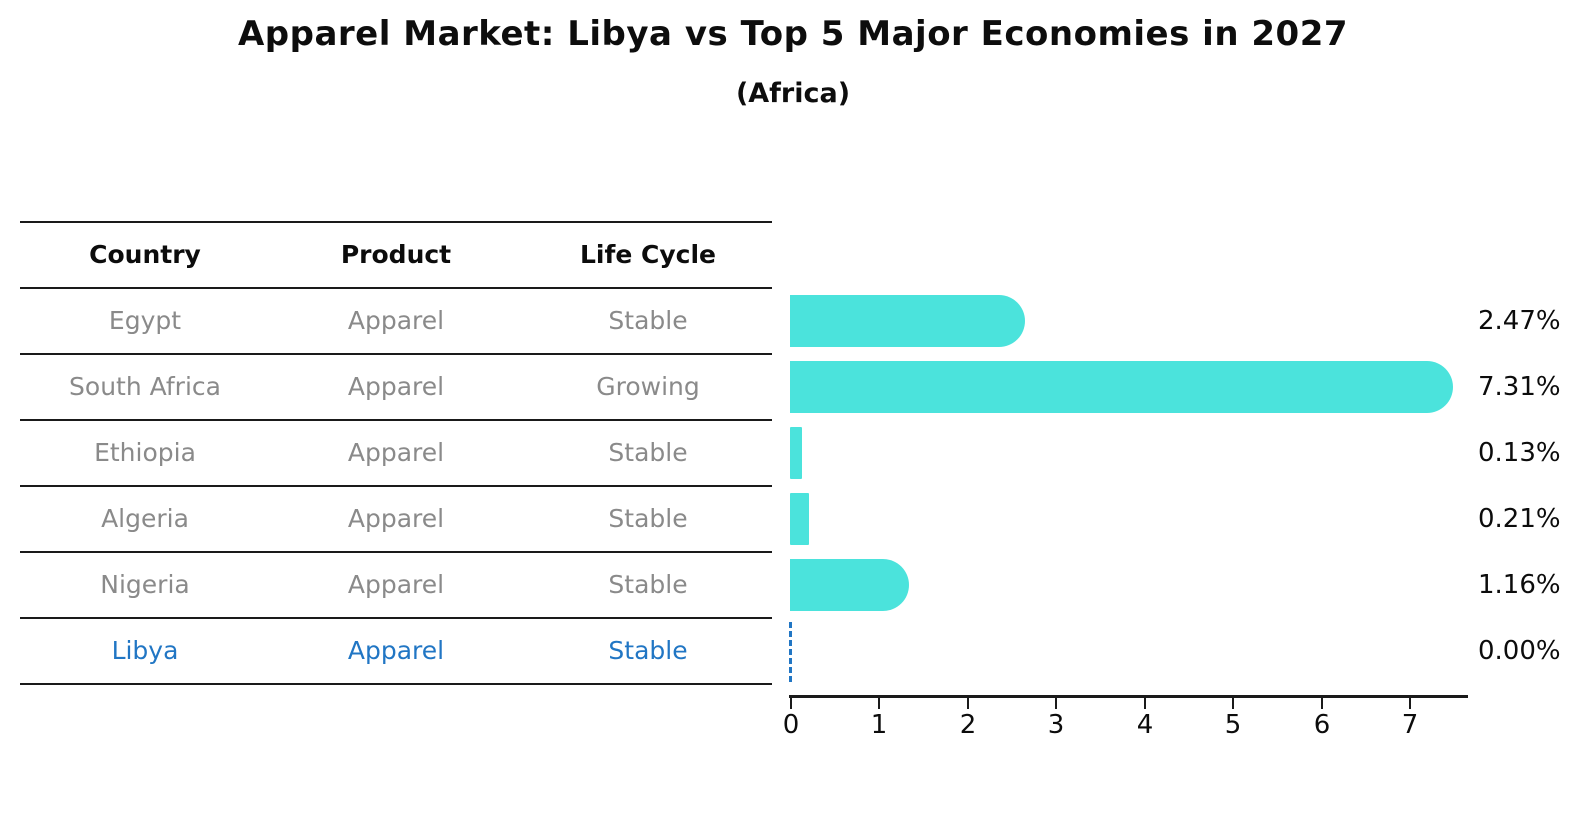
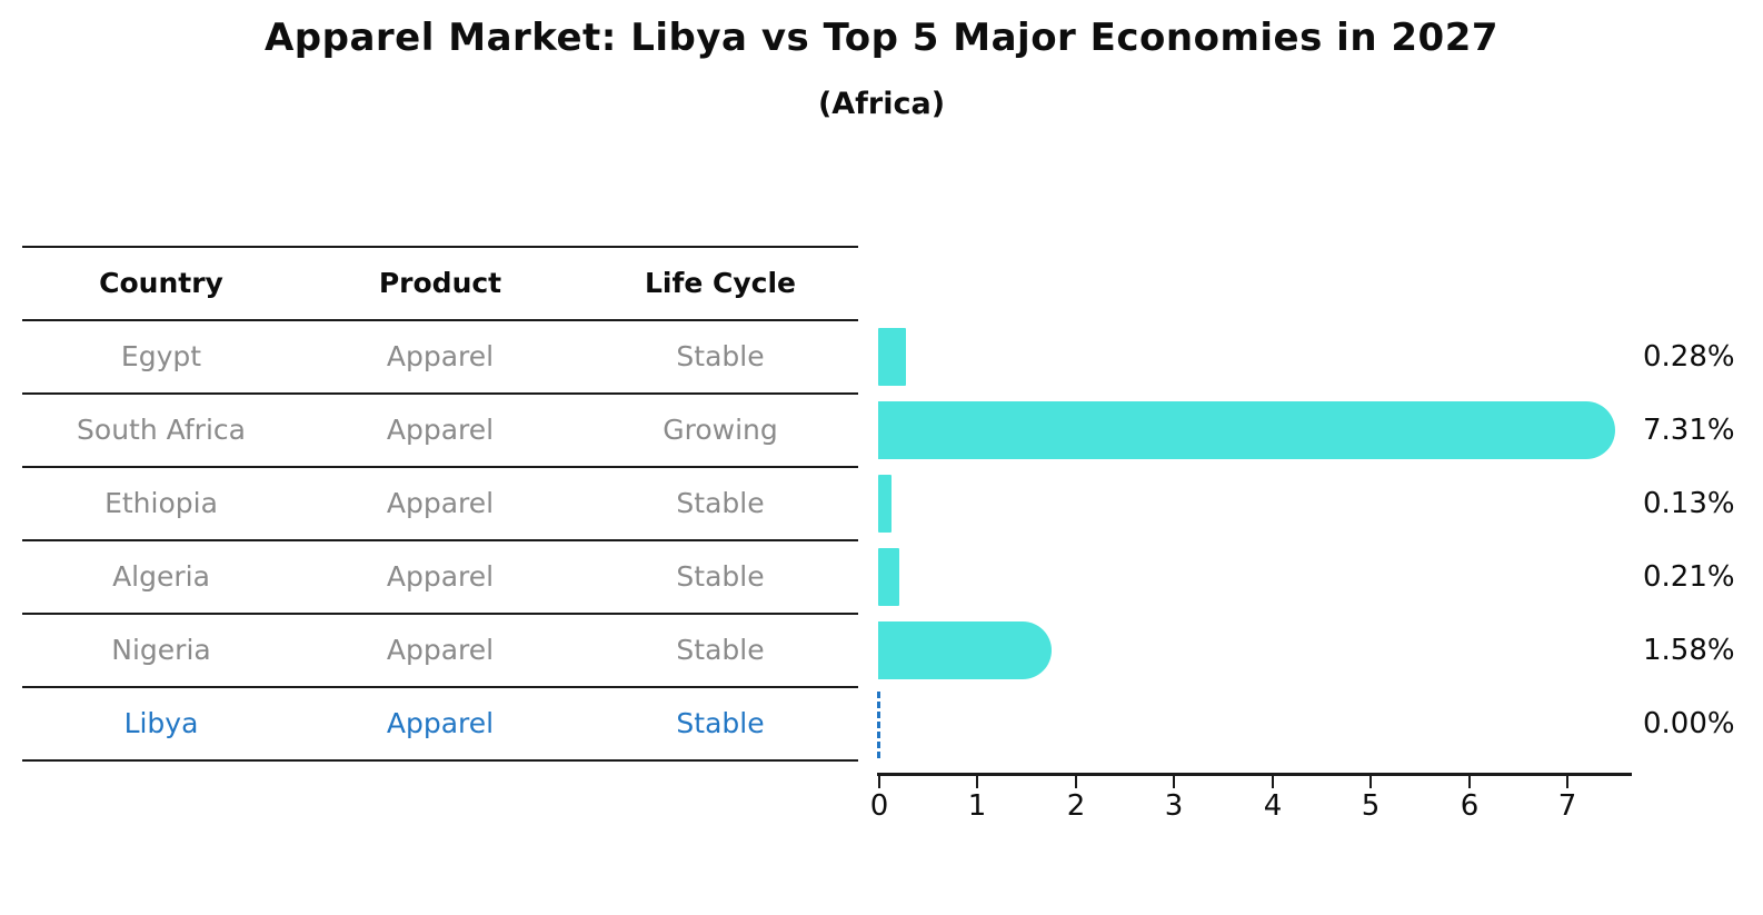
Egypt: 2.47% -> 0.28%
Nigeria: 1.16% -> 1.58%
